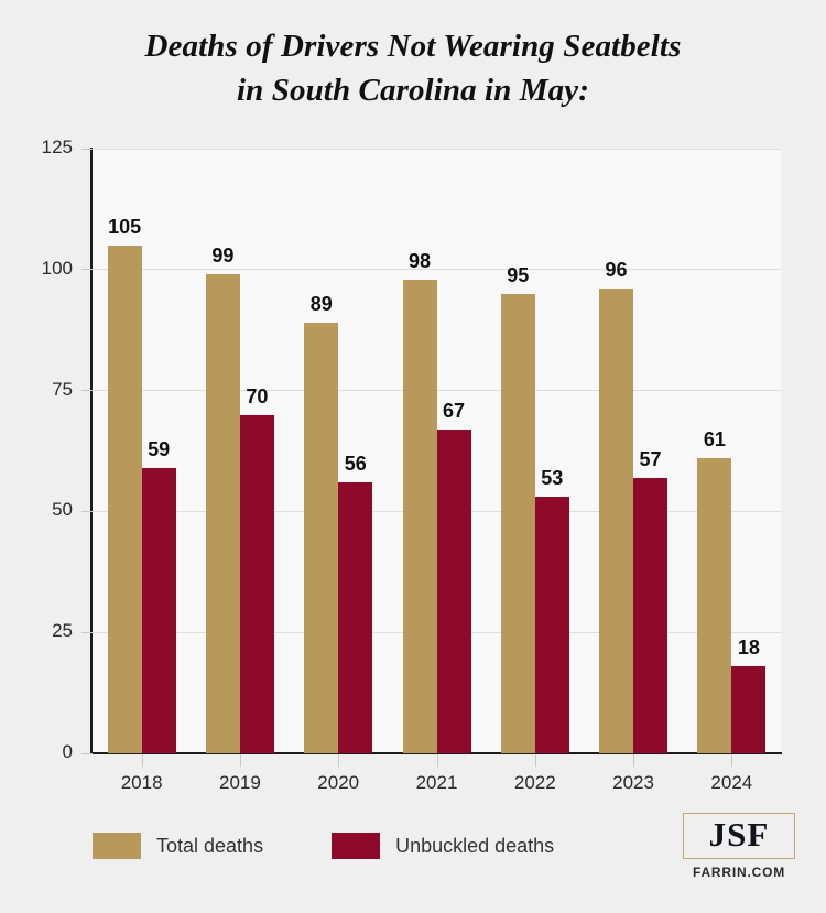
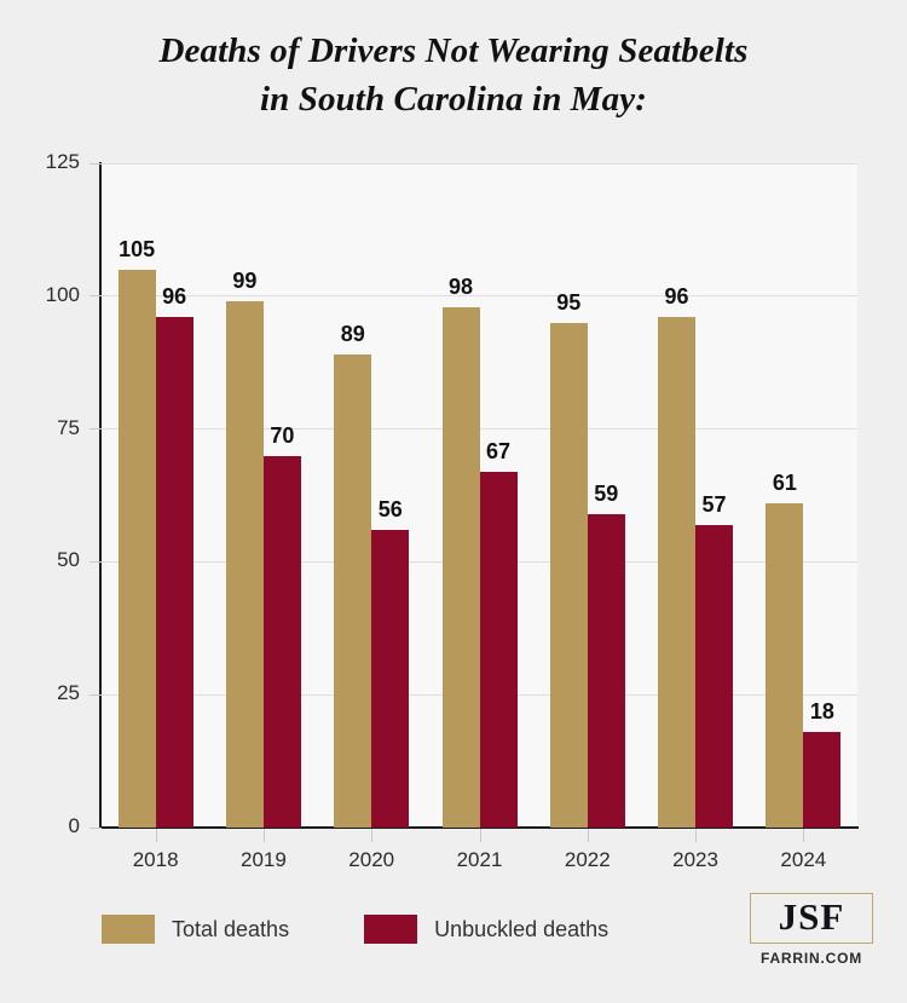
Unbuckled deaths/2018: 59 -> 96
Unbuckled deaths/2022: 53 -> 59
